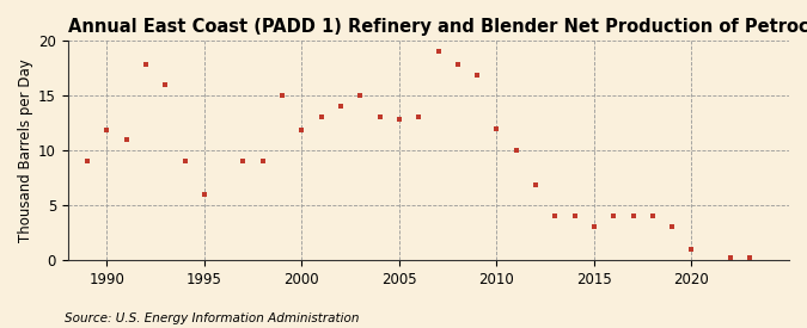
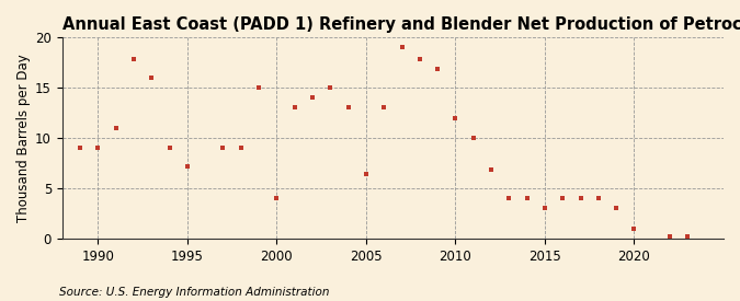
1990: 11.8 -> 9.0
1995: 6.0 -> 7.2
2000: 11.8 -> 4.0
2005: 12.8 -> 6.4
